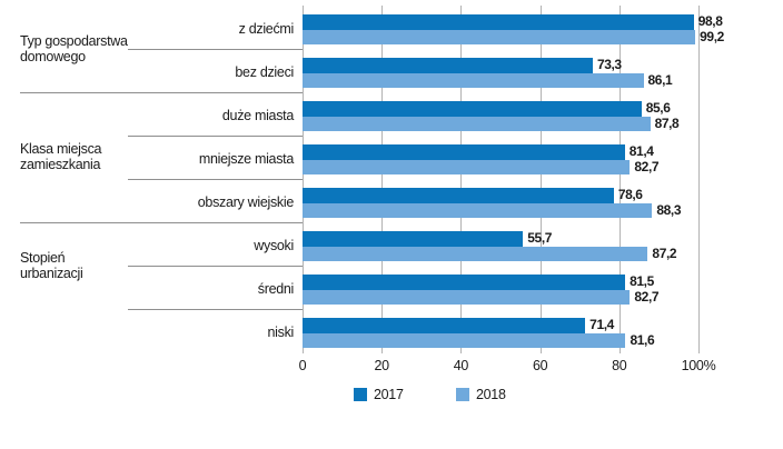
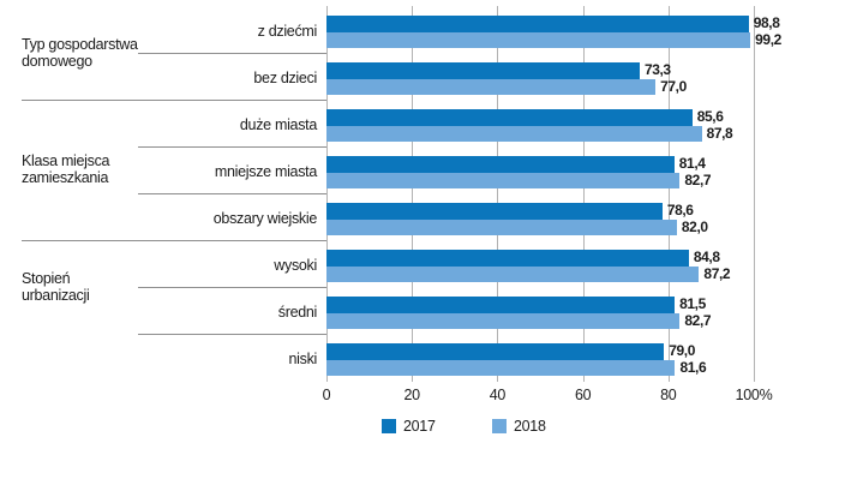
2018/bez dzieci: 86,1 -> 77,0
2018/obszary wiejskie: 88,3 -> 82,0
2017/wysoki: 55,7 -> 84,8
2017/niski: 71,4 -> 79,0
